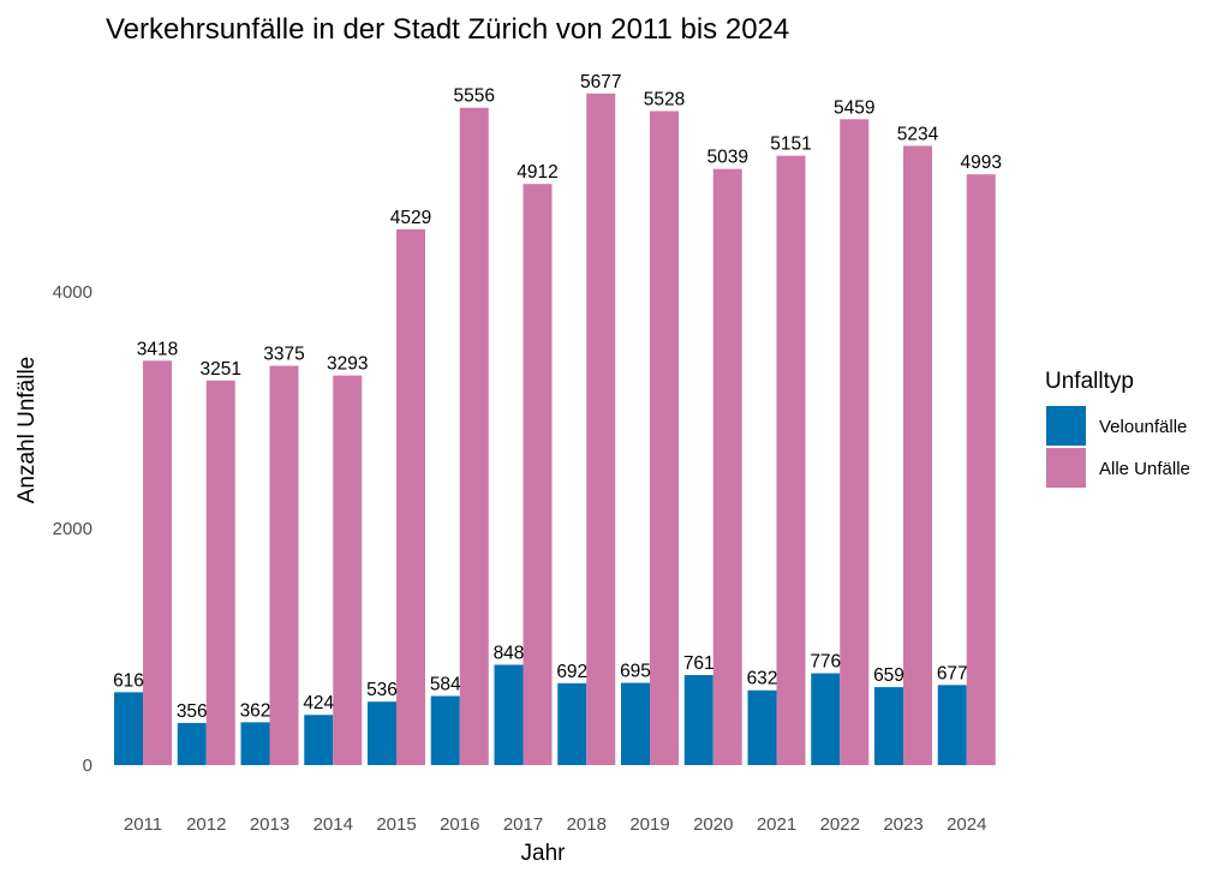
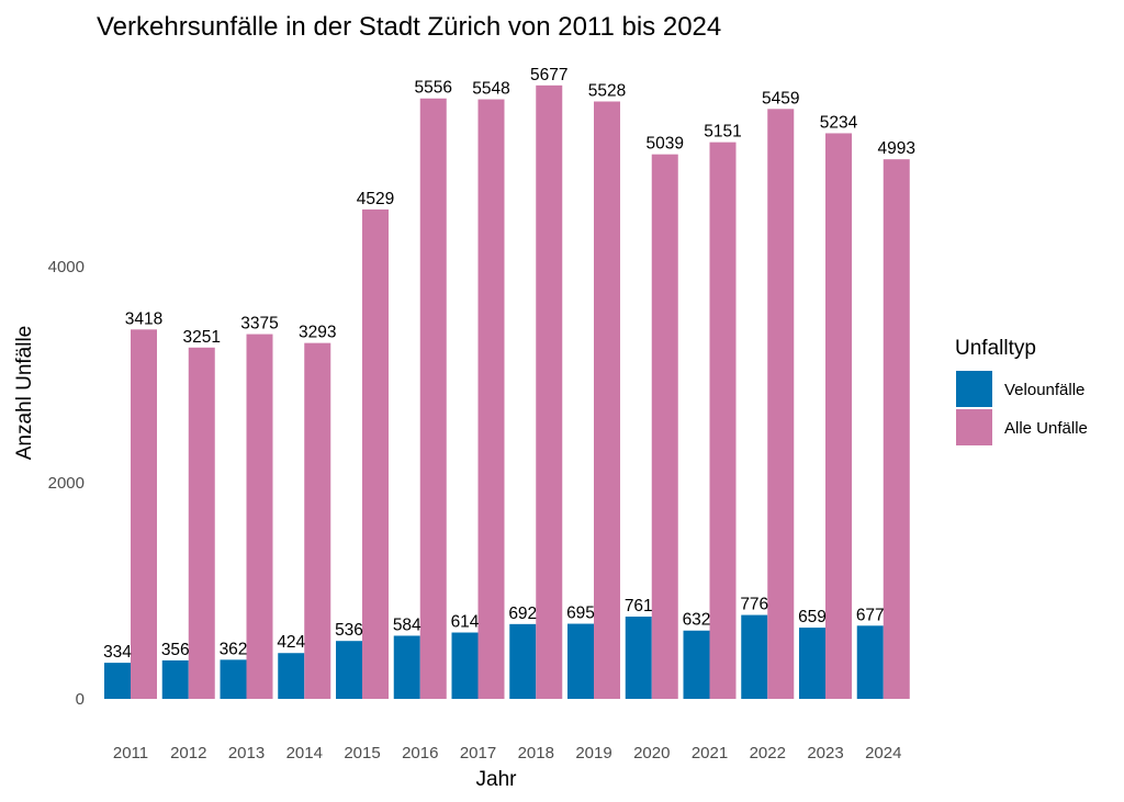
Velounfälle/2011: 616 -> 334
Velounfälle/2017: 848 -> 614
Alle Unfälle/2017: 4912 -> 5548
